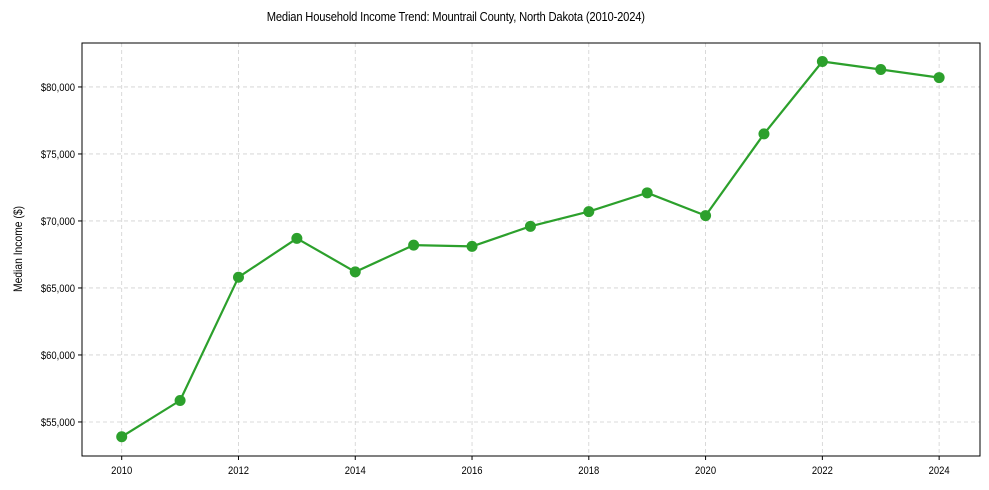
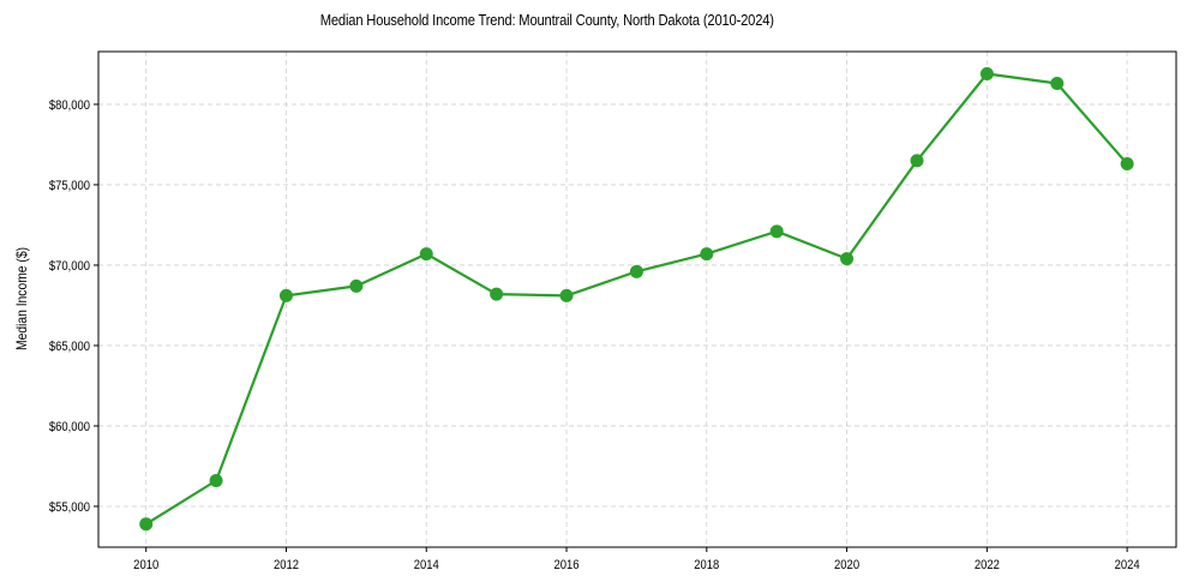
2012: $65800 -> $68100
2014: $66200 -> $70700
2024: $80700 -> $76300
